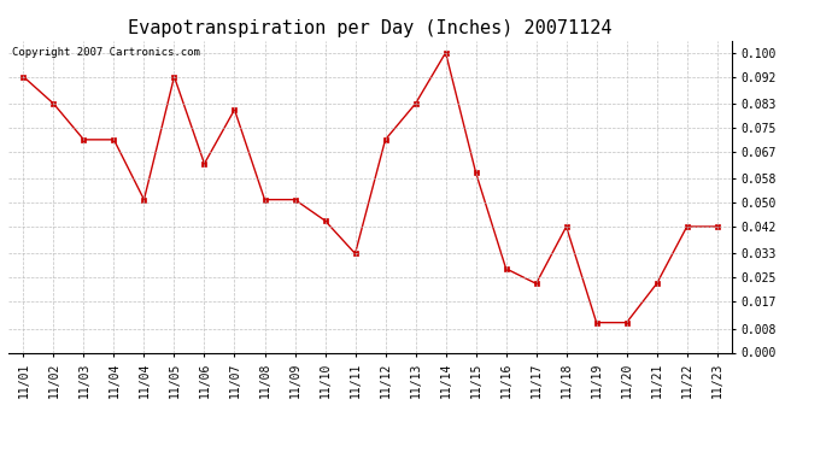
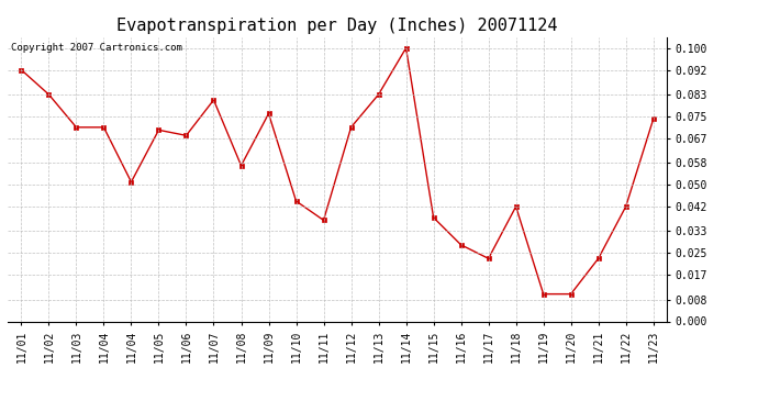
11/05: 0.092 -> 0.070
11/06: 0.063 -> 0.068
11/08: 0.051 -> 0.057
11/09: 0.051 -> 0.076
11/11: 0.033 -> 0.037
11/15: 0.060 -> 0.038
11/23: 0.042 -> 0.074
